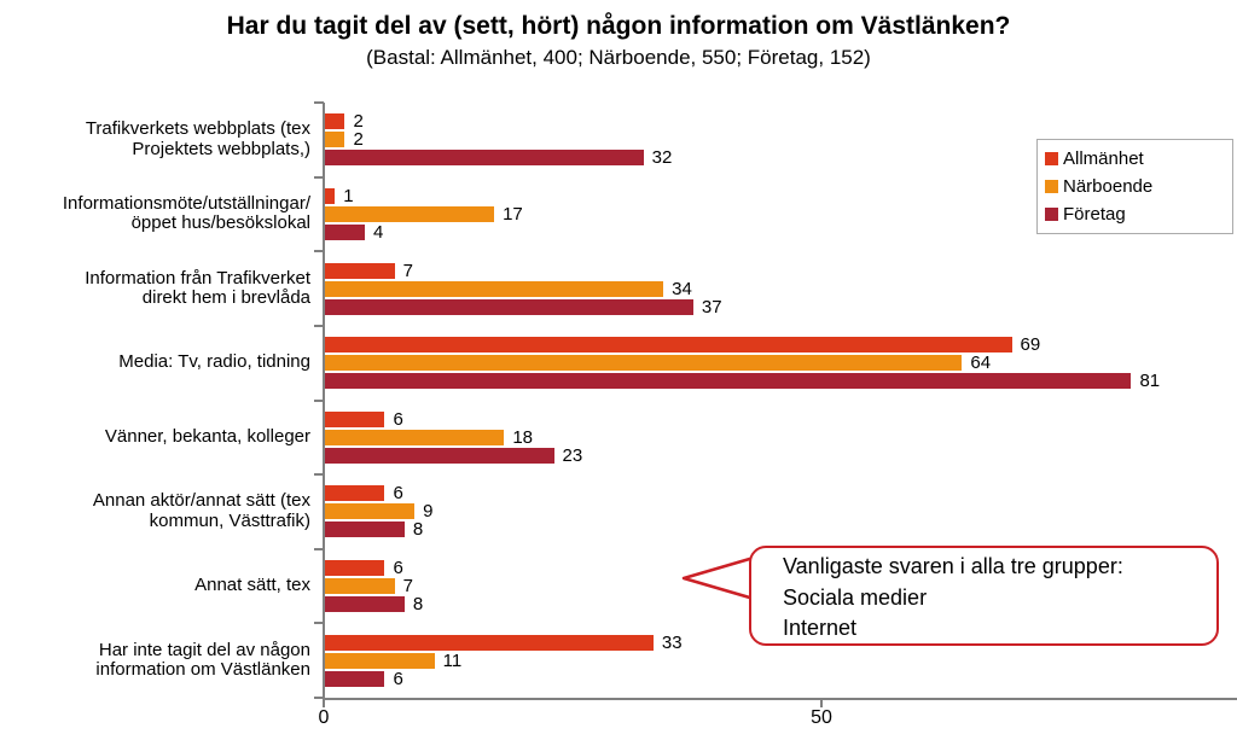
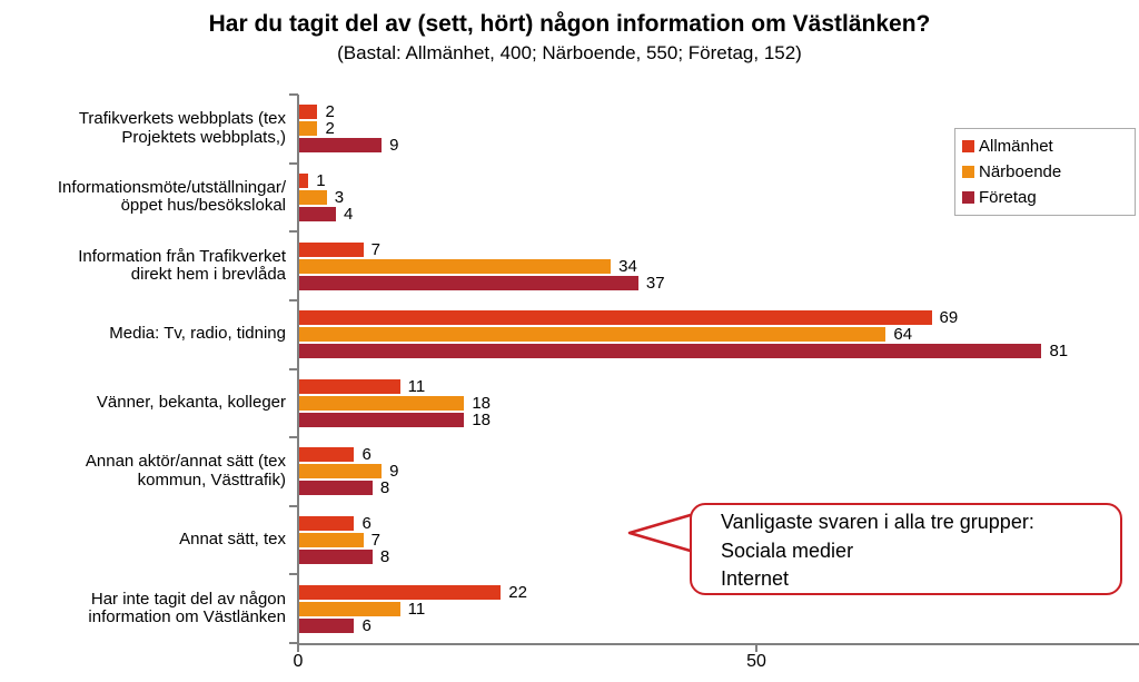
Företag/Trafikverkets webbplats (tex Projektets webbplats,): 32 -> 9
Närboende/Informationsmöte/utställningar/ öppet hus/besökslokal: 17 -> 3
Allmänhet/Vänner, bekanta, kolleger: 6 -> 11
Företag/Vänner, bekanta, kolleger: 23 -> 18
Allmänhet/Har inte tagit del av någon information om Västlänken: 33 -> 22
